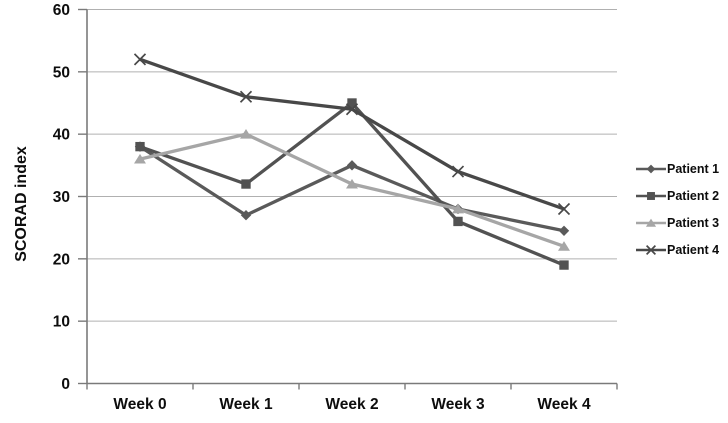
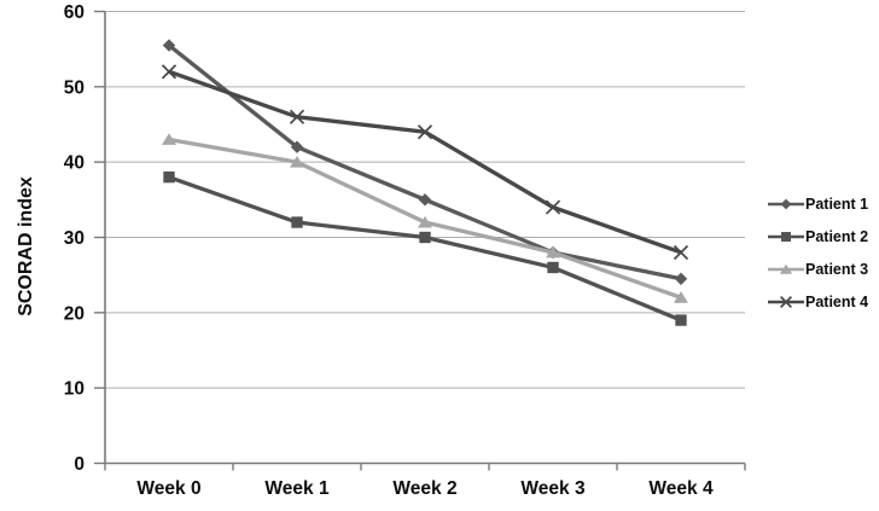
Patient 1/Week 0: 38 -> 56
Patient 3/Week 0: 36 -> 43
Patient 1/Week 1: 27 -> 42
Patient 2/Week 2: 45 -> 30
